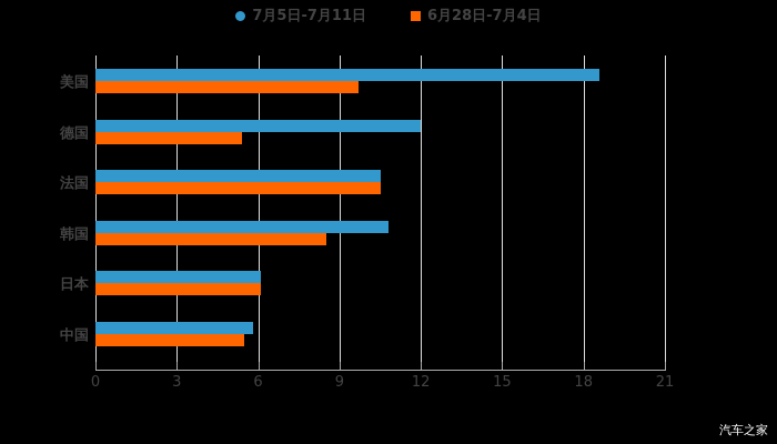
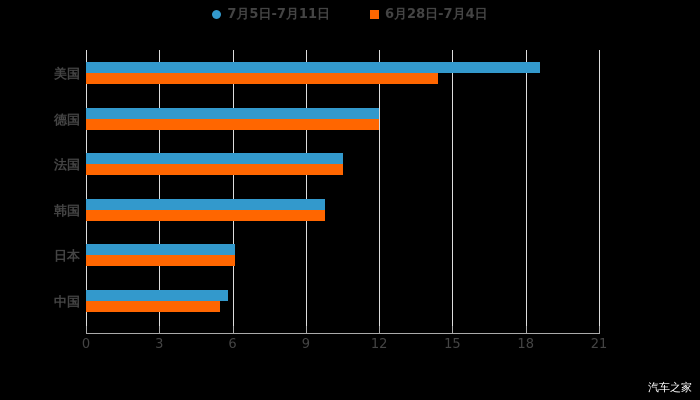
6月28日-7月4日/美国: 9.7 -> 14.4
6月28日-7月4日/德国: 5.4 -> 12.0
7月5日-7月11日/韩国: 10.8 -> 9.8
6月28日-7月4日/韩国: 8.5 -> 9.8
